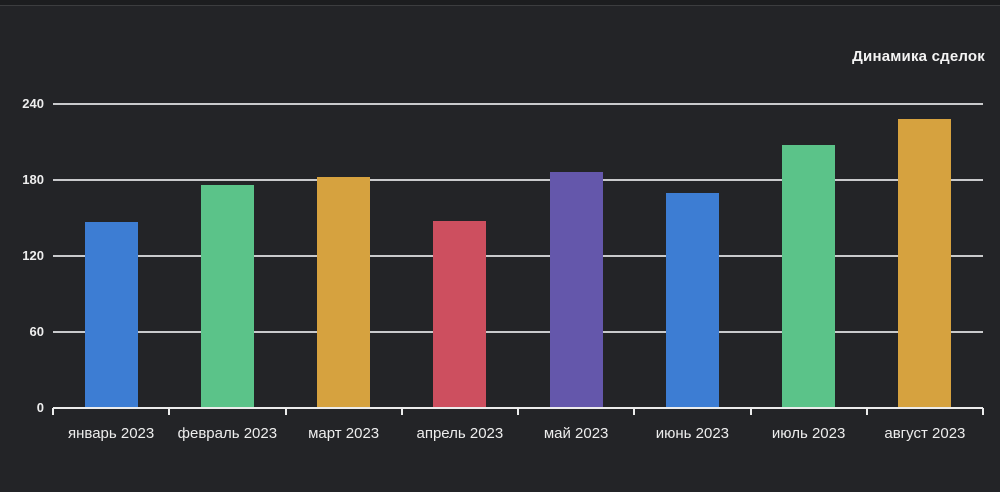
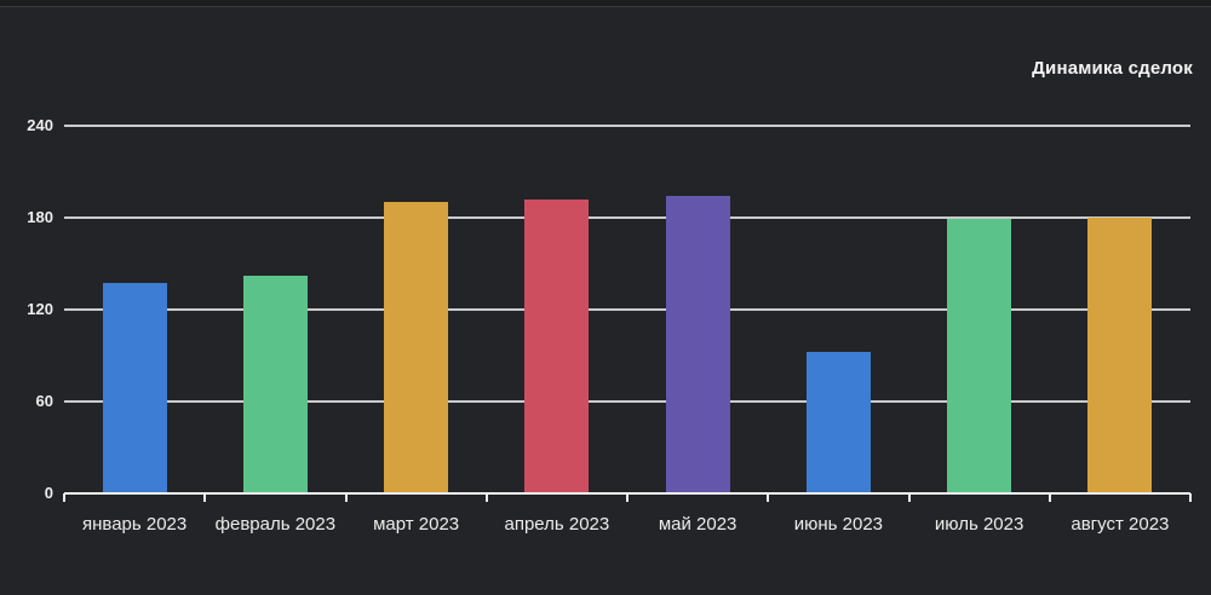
январь 2023: 147 -> 137
февраль 2023: 176 -> 142
март 2023: 182 -> 190
апрель 2023: 148 -> 192
май 2023: 186 -> 194
июнь 2023: 170 -> 92
июль 2023: 208 -> 179
август 2023: 228 -> 180
